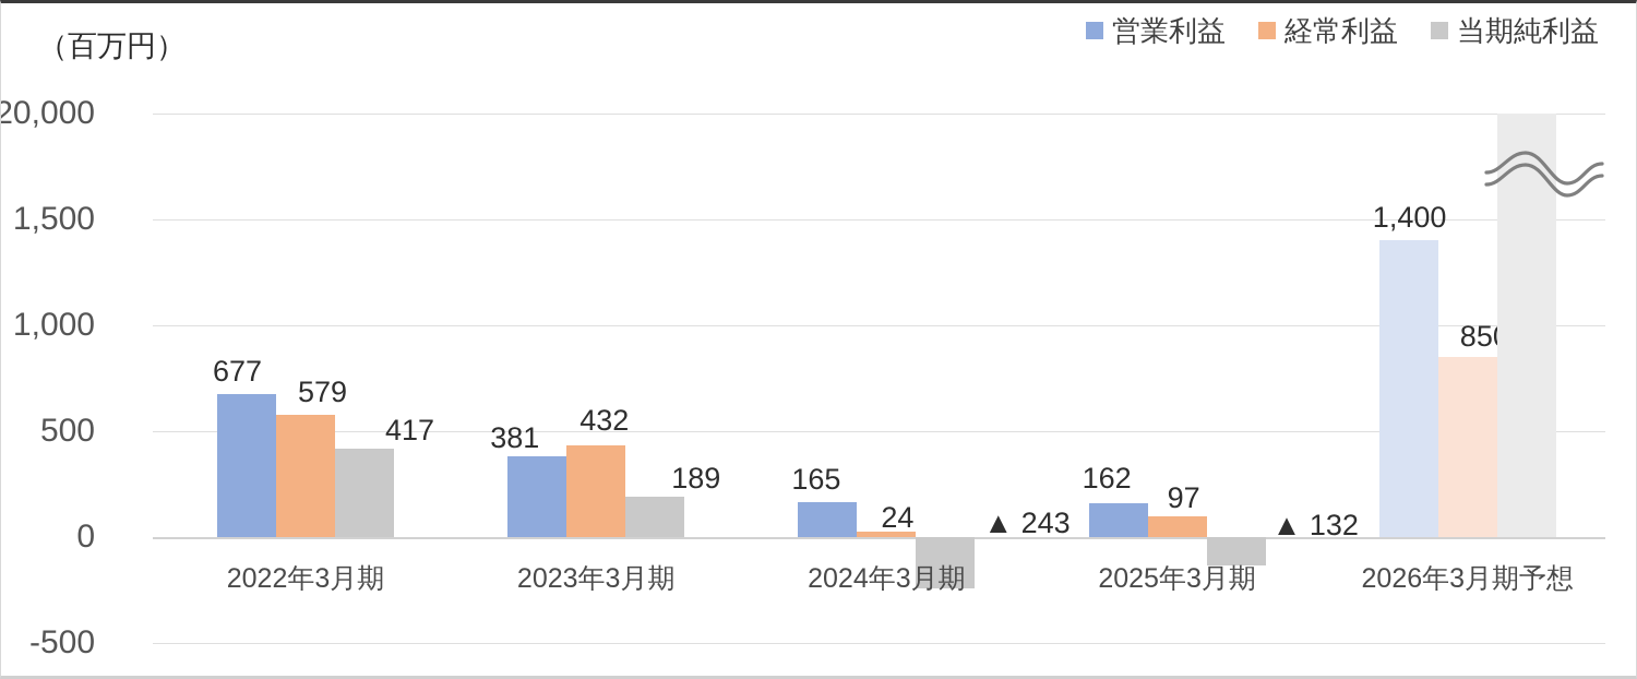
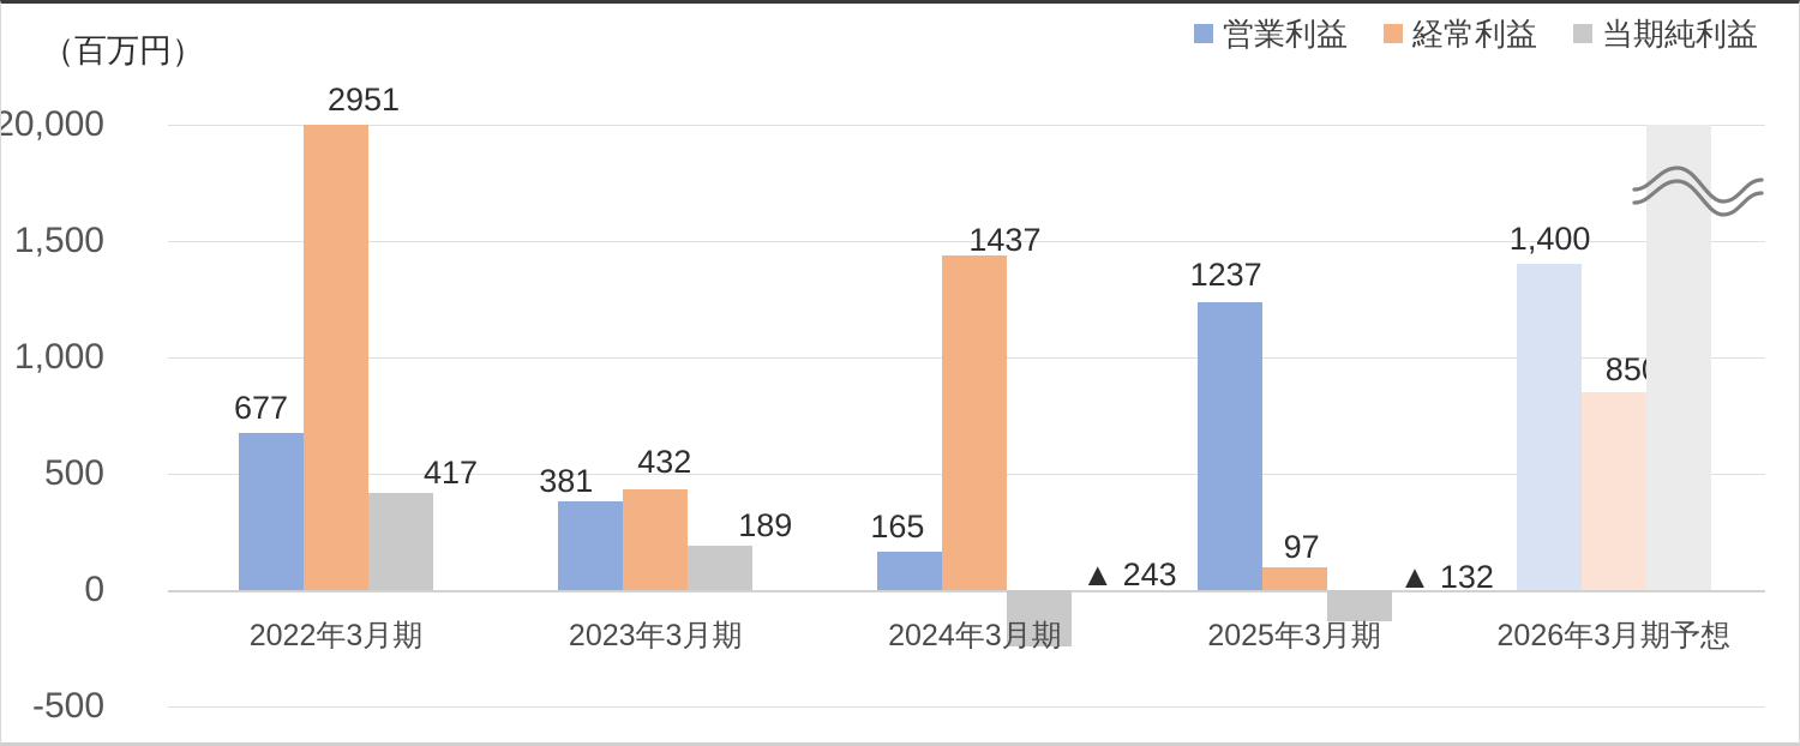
経常利益/2022年3月期: 579 -> 2951
経常利益/2024年3月期: 24 -> 1437
営業利益/2025年3月期: 162 -> 1237
